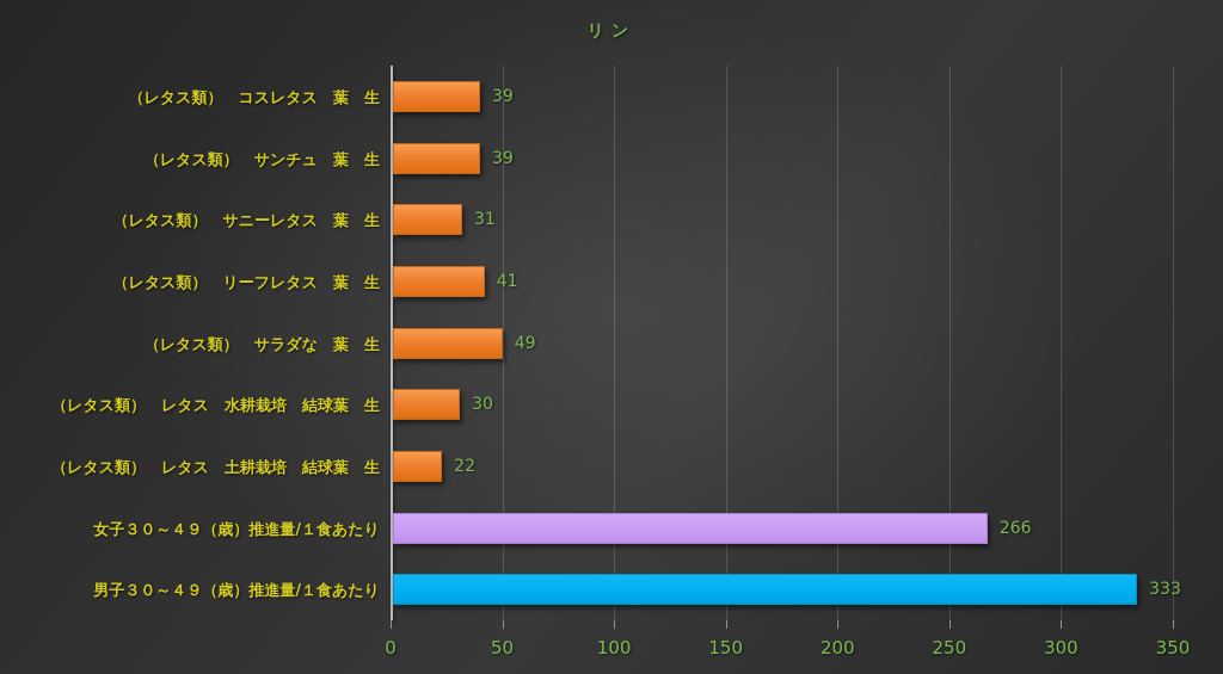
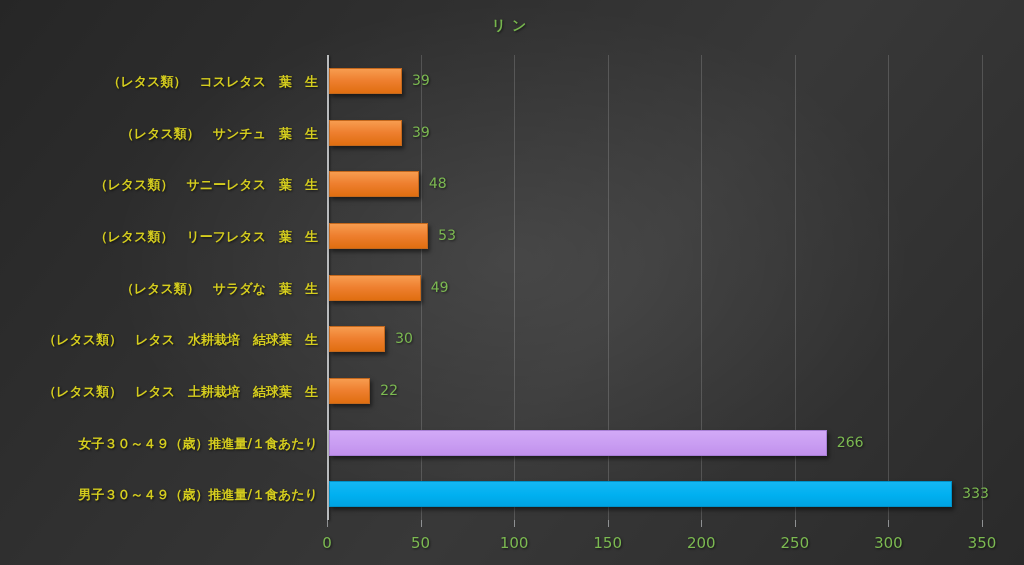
（レタス類） サニーレタス 葉 生: 31 -> 48
（レタス類） リーフレタス 葉 生: 41 -> 53
